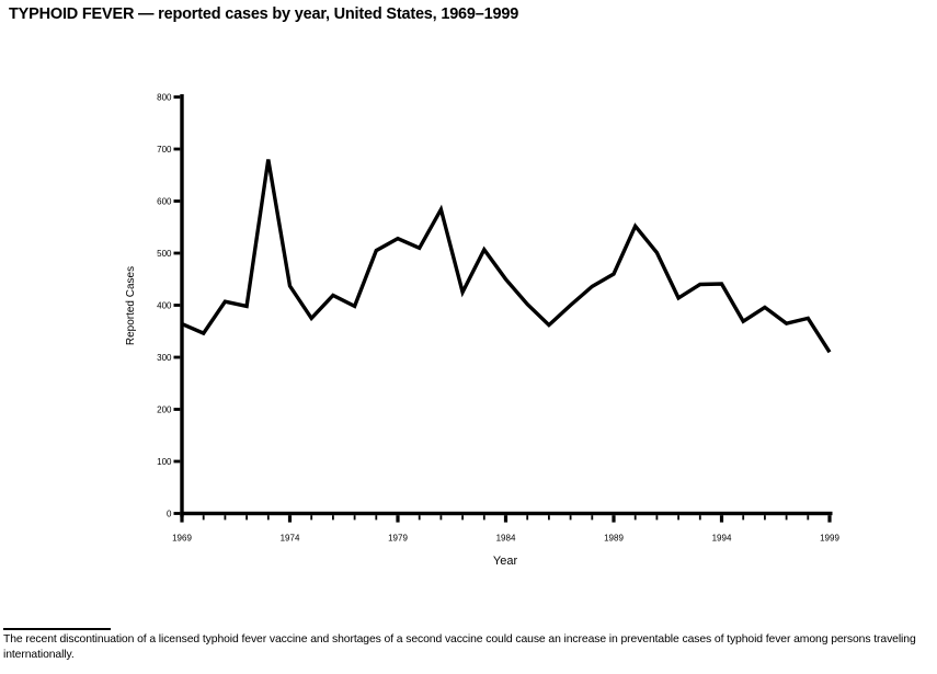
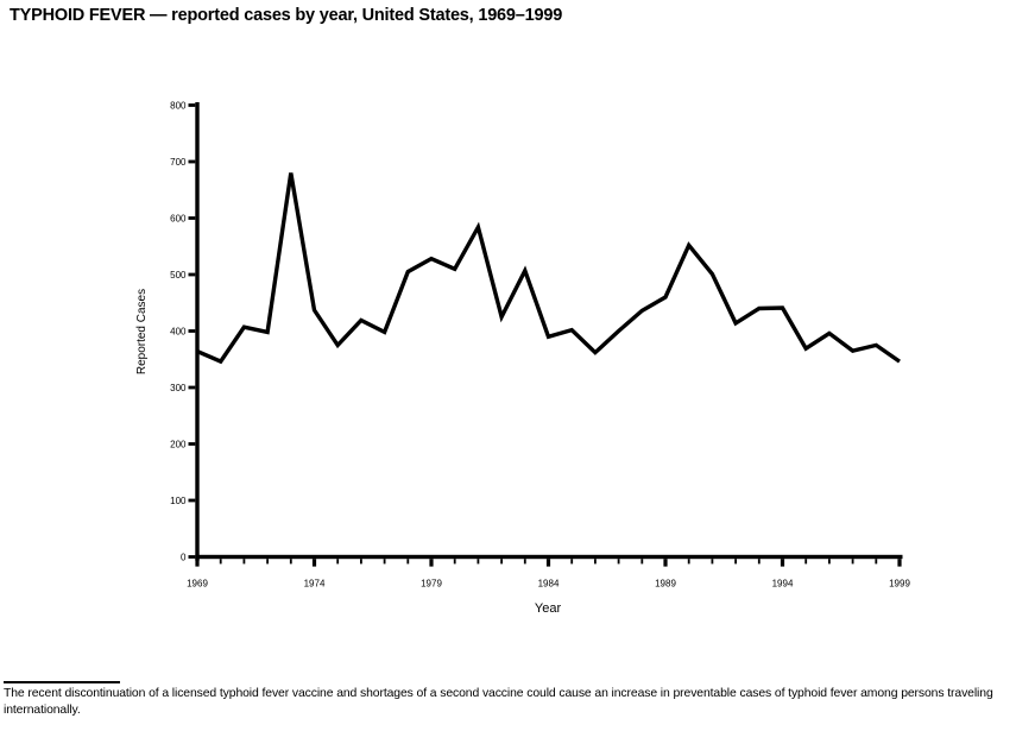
1984: 450 -> 390
1999: 310 -> 350
